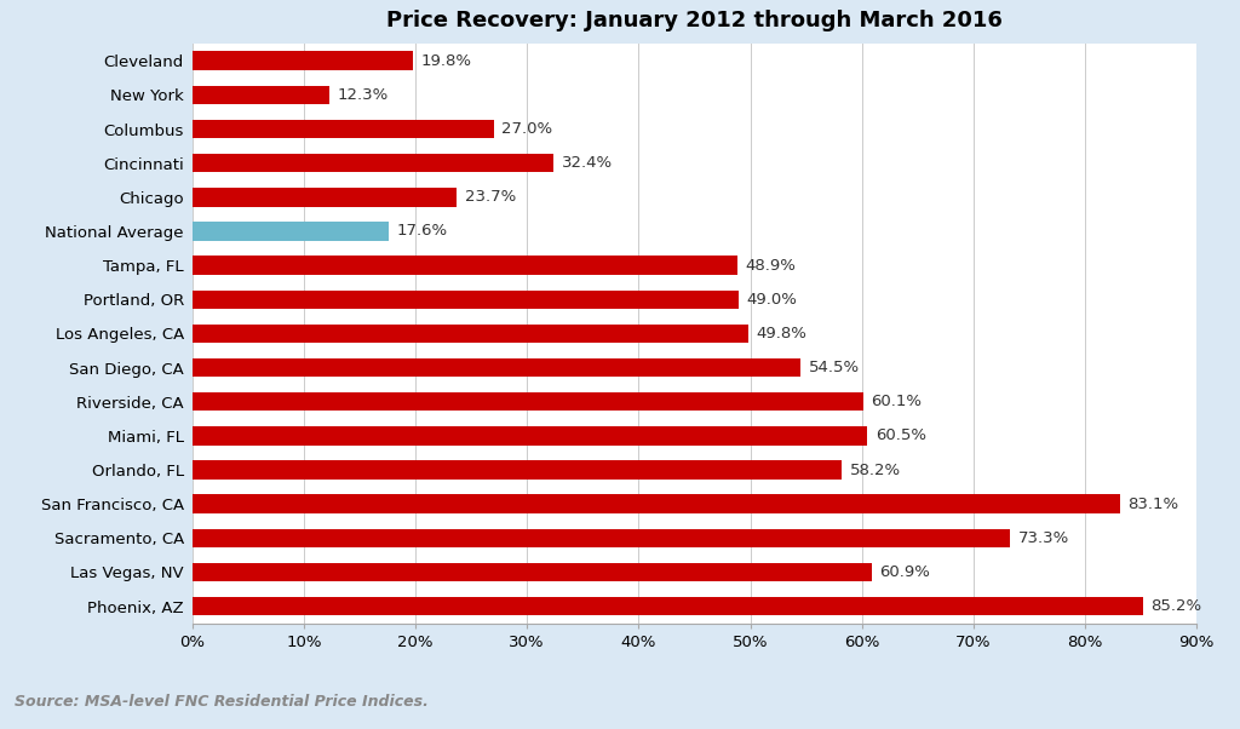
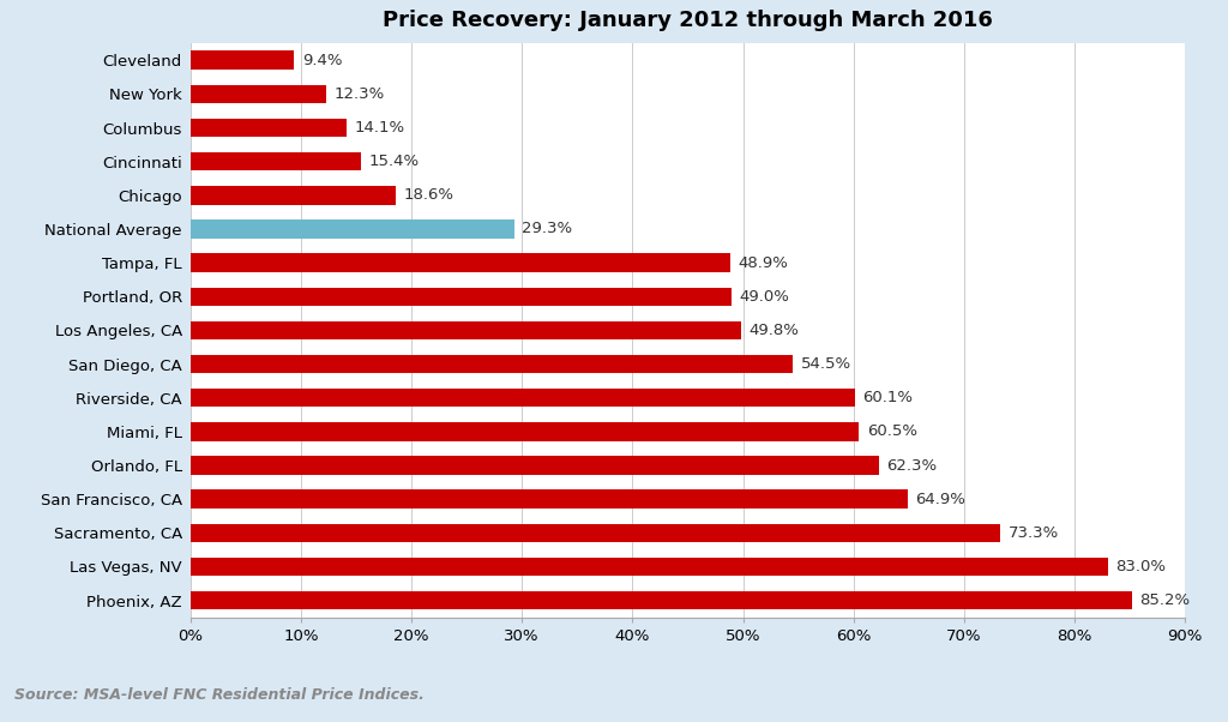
Cleveland: 19.8% -> 9.4%
Columbus: 27.0% -> 14.1%
Cincinnati: 32.4% -> 15.4%
Chicago: 23.7% -> 18.6%
National Average: 17.6% -> 29.3%
Orlando, FL: 58.2% -> 62.3%
San Francisco, CA: 83.1% -> 64.9%
Las Vegas, NV: 60.9% -> 83.0%
